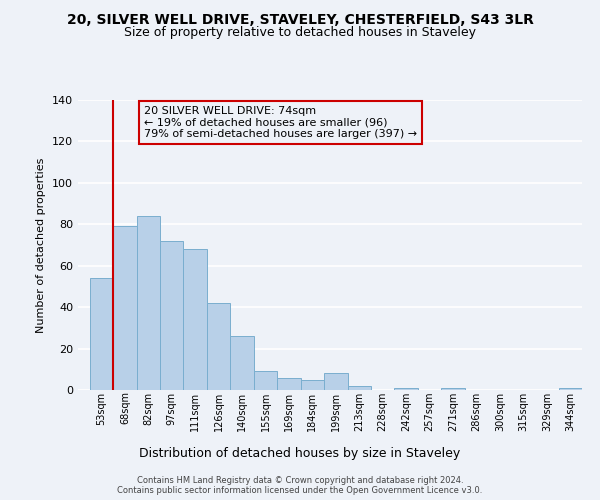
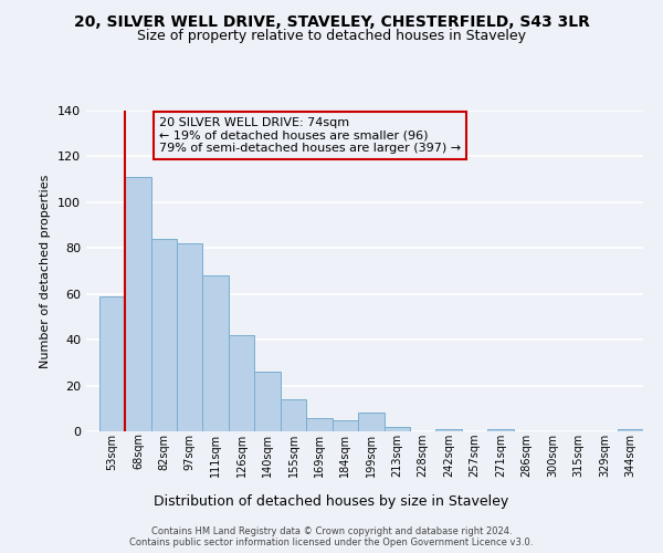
53sqm: 54 -> 59
68sqm: 79 -> 111
97sqm: 72 -> 82
155sqm: 9 -> 14
